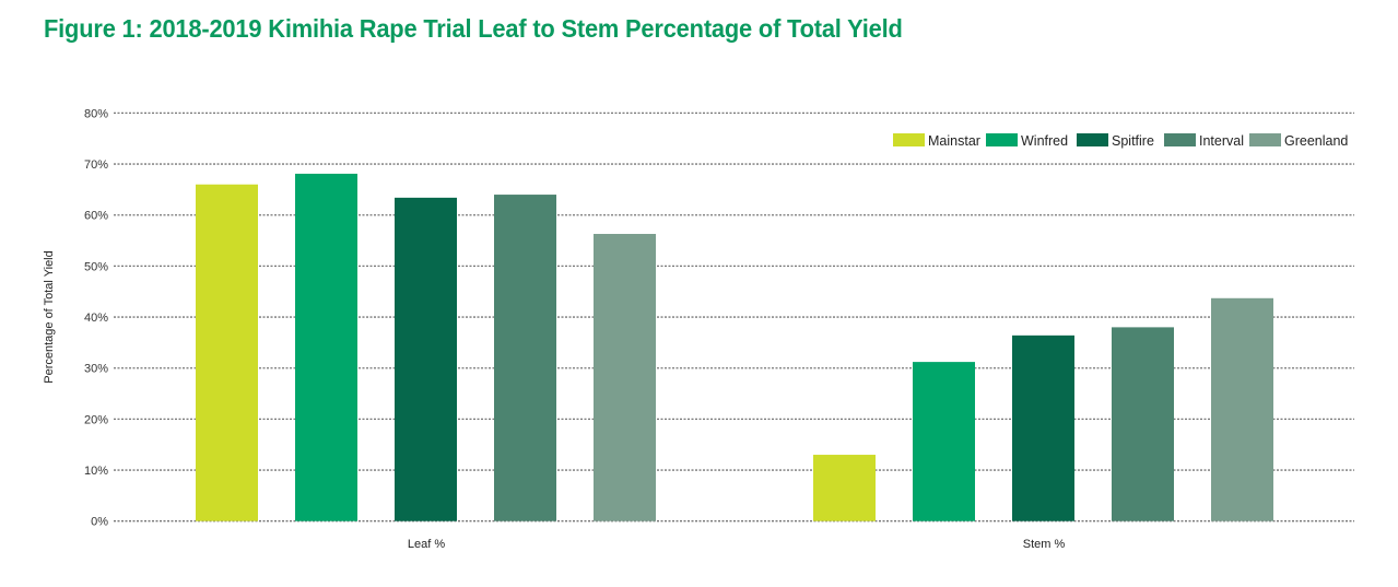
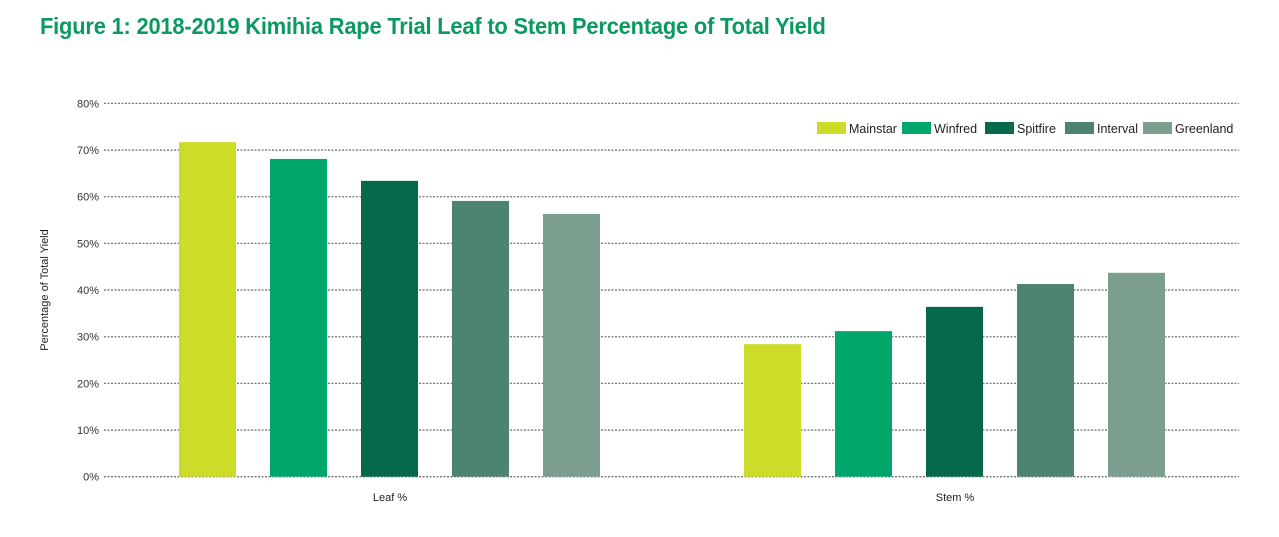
Mainstar/Leaf %: 66% -> 72%
Interval/Leaf %: 64% -> 59%
Mainstar/Stem %: 13% -> 28%
Interval/Stem %: 38% -> 41%
